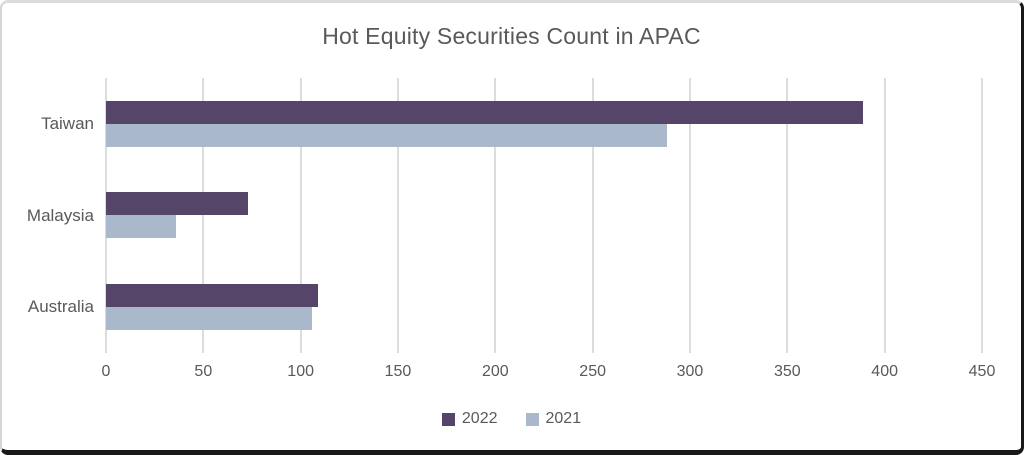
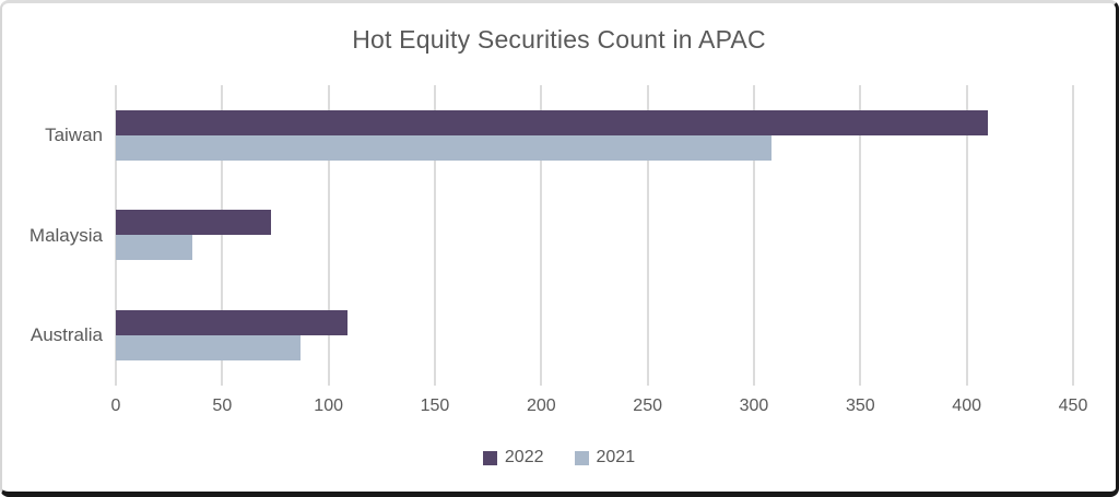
2022/Taiwan: 389 -> 410
2021/Taiwan: 288 -> 308
2021/Australia: 106 -> 87
